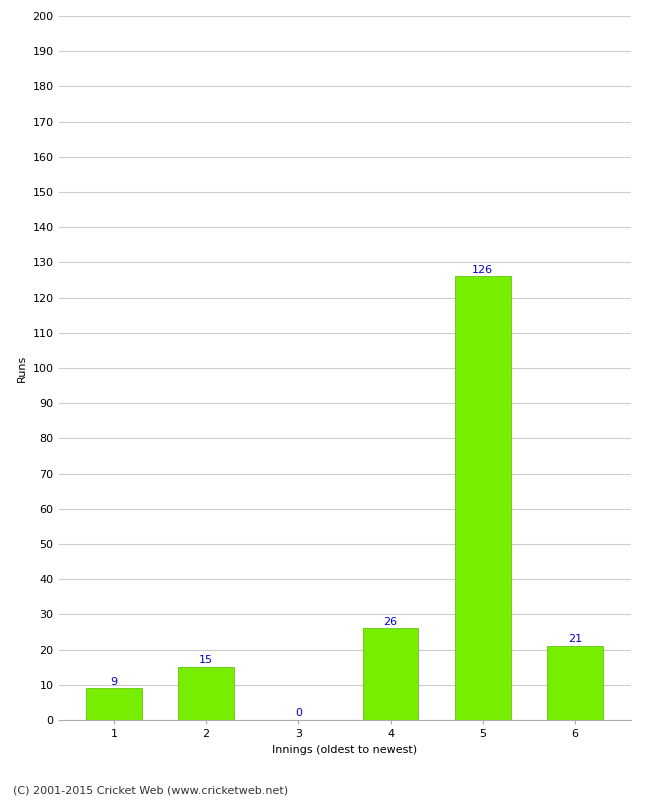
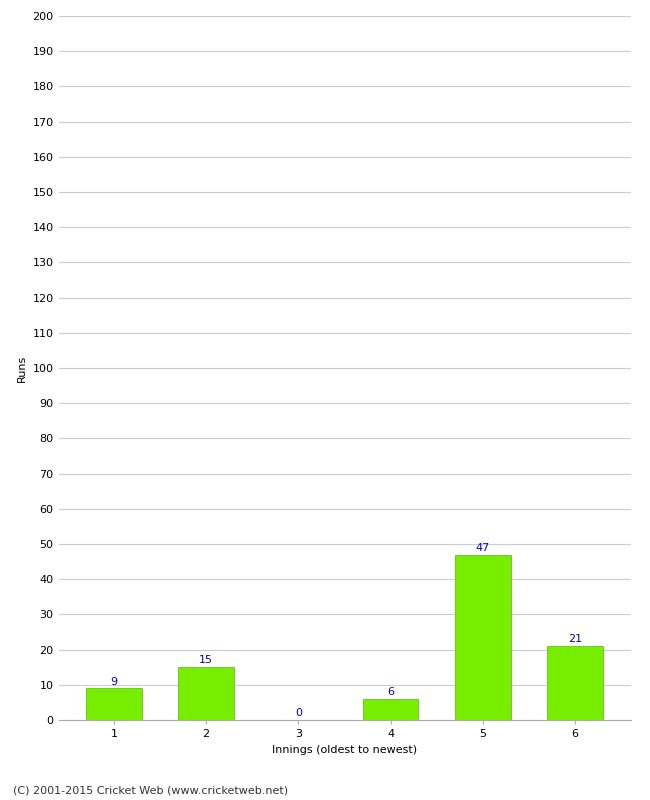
4: 26 -> 6
5: 126 -> 47
